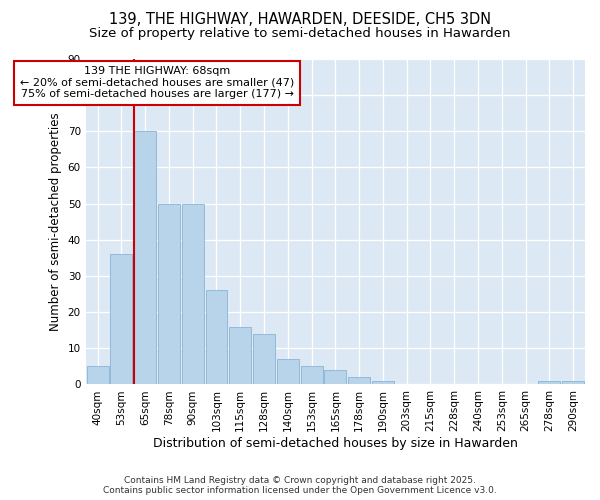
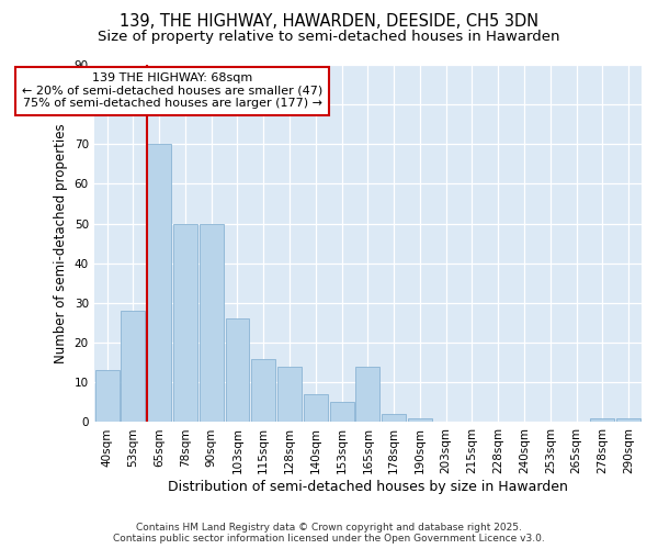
40sqm: 5 -> 13
53sqm: 36 -> 28
165sqm: 4 -> 14
